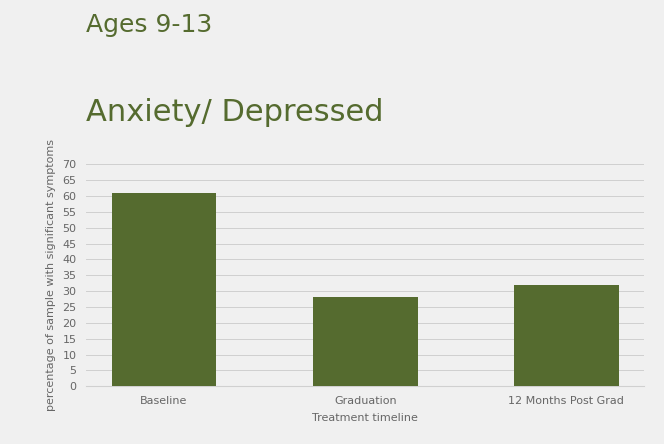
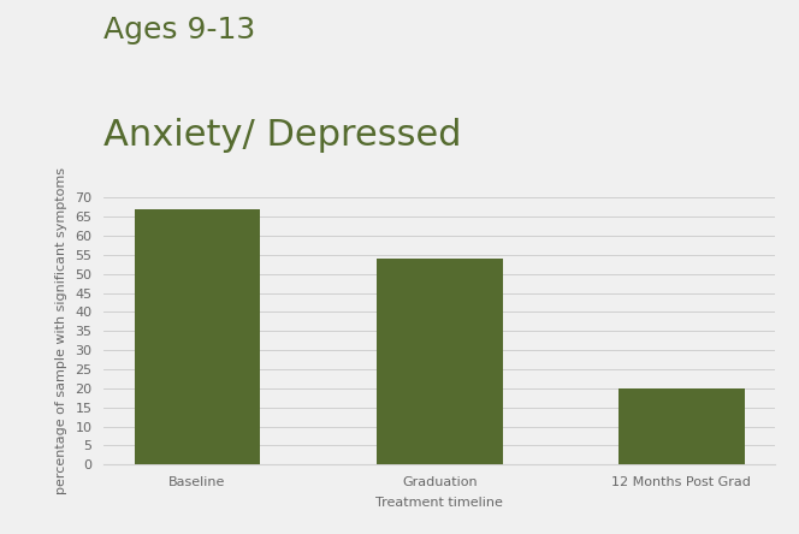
Baseline: 61 -> 67
Graduation: 28 -> 54
12 Months Post Grad: 32 -> 20
